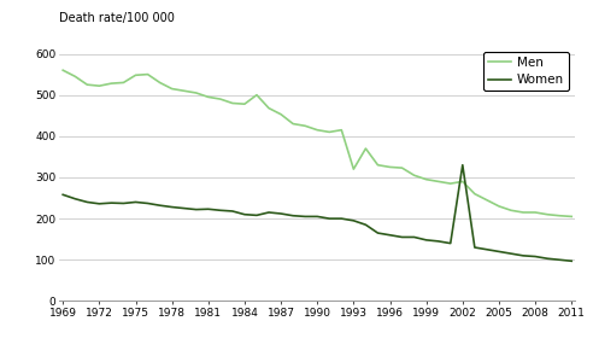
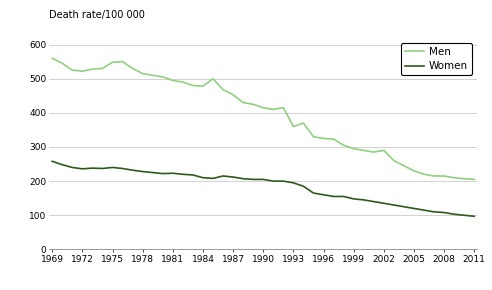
Men/1993: 320 -> 360
Women/2002: 330 -> 135
